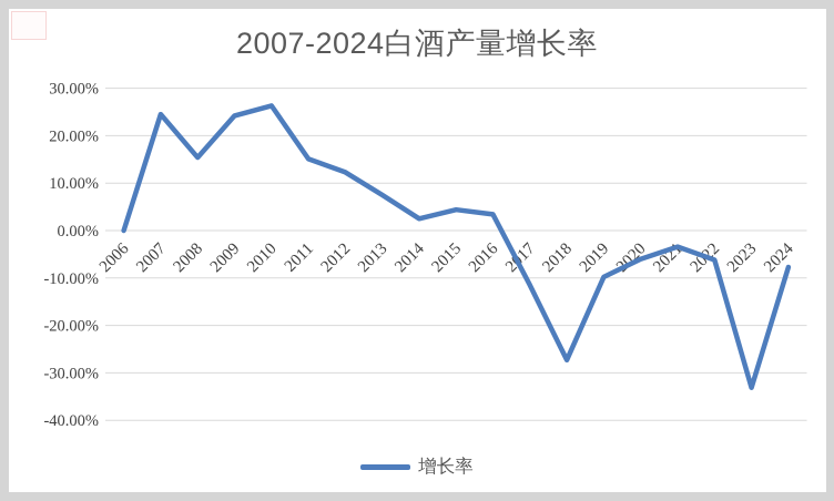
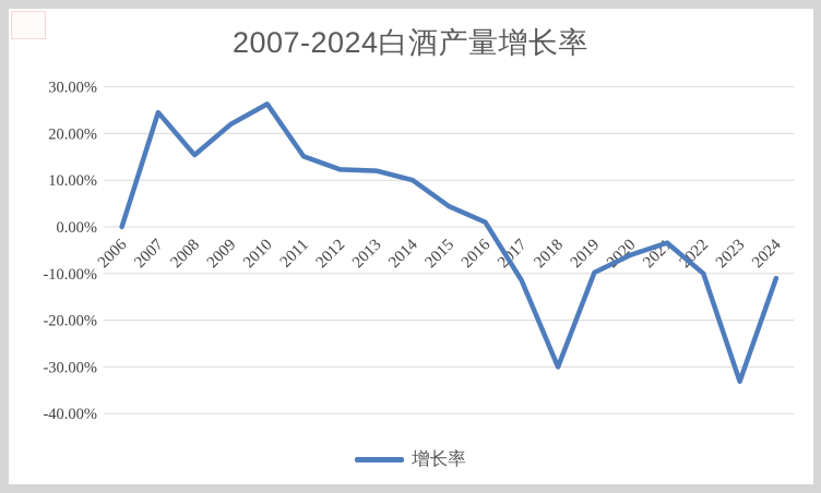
2009: 24% -> 22%
2013: 8% -> 12%
2014: 2% -> 10%
2016: 3% -> 1%
2018: -27% -> -30%
2022: -6% -> -10%
2024: -8% -> -11%
